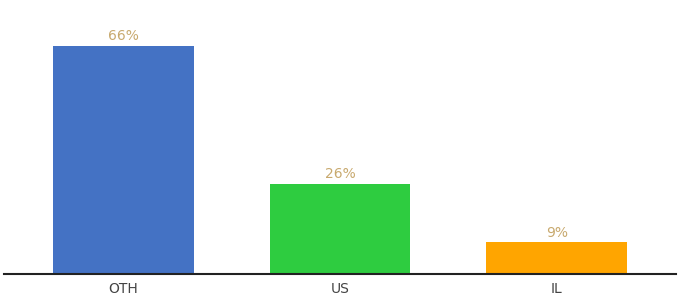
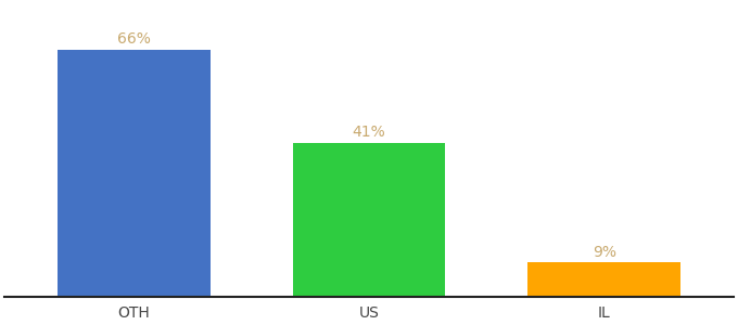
US: 26% -> 41%
